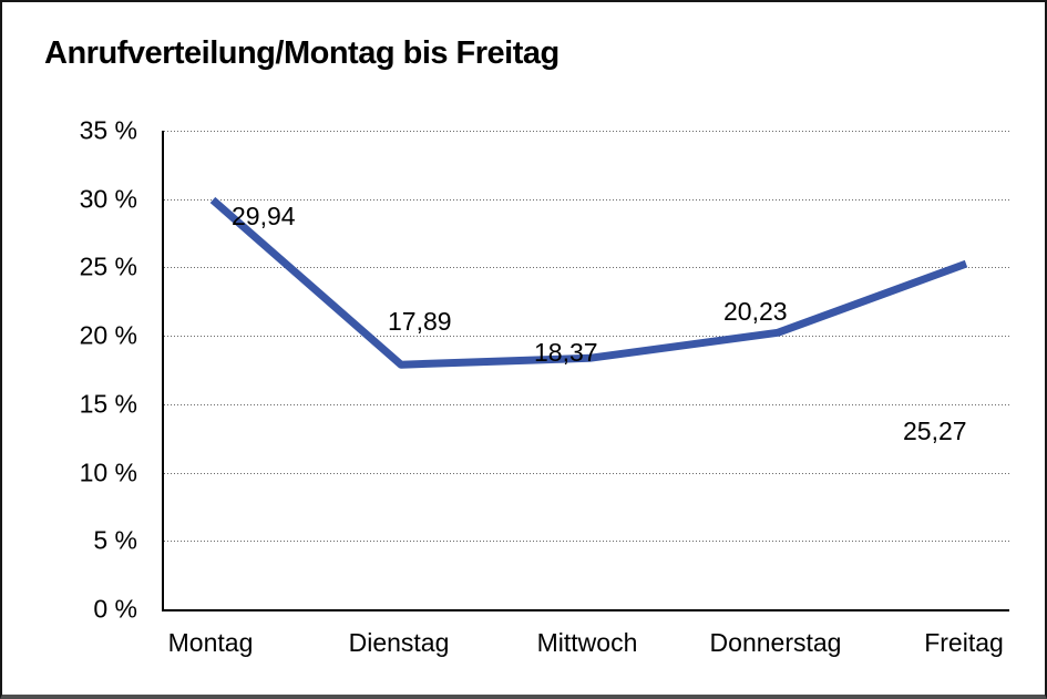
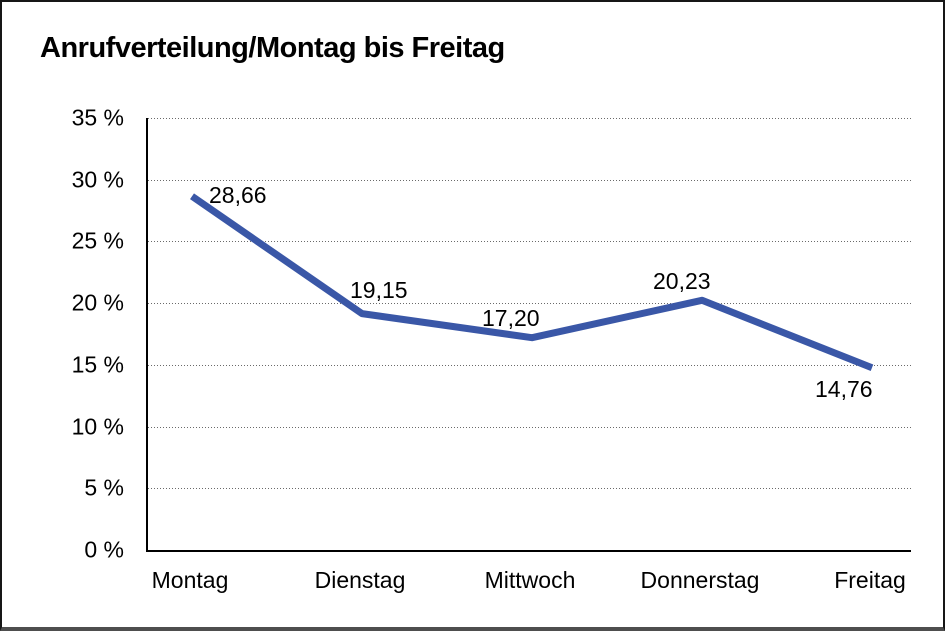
Montag: 29,94 -> 28,66
Dienstag: 17,89 -> 19,15
Mittwoch: 18,37 -> 17,20
Freitag: 25,27 -> 14,76
